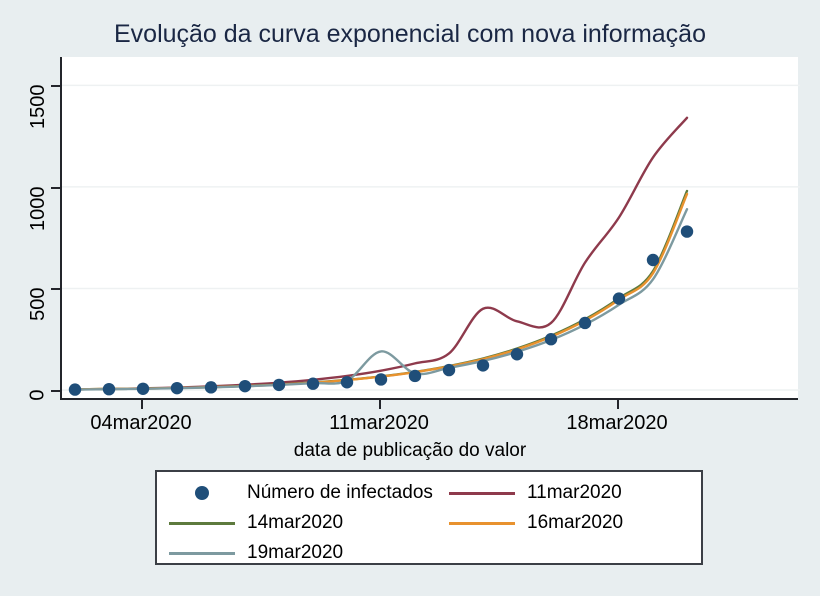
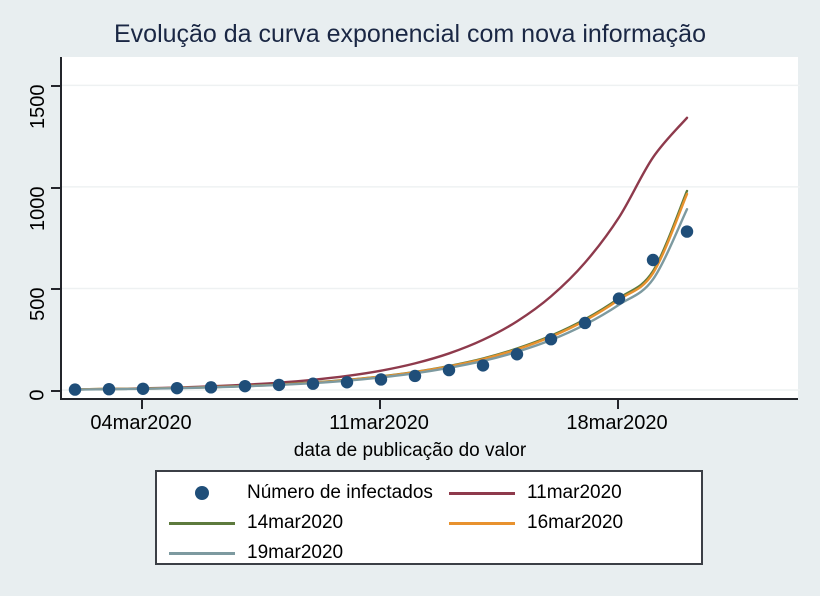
19mar2020/11mar2020: 190 -> 60
11mar2020/14mar2020: 400 -> 250
11mar2020/16mar2020: 330 -> 460
